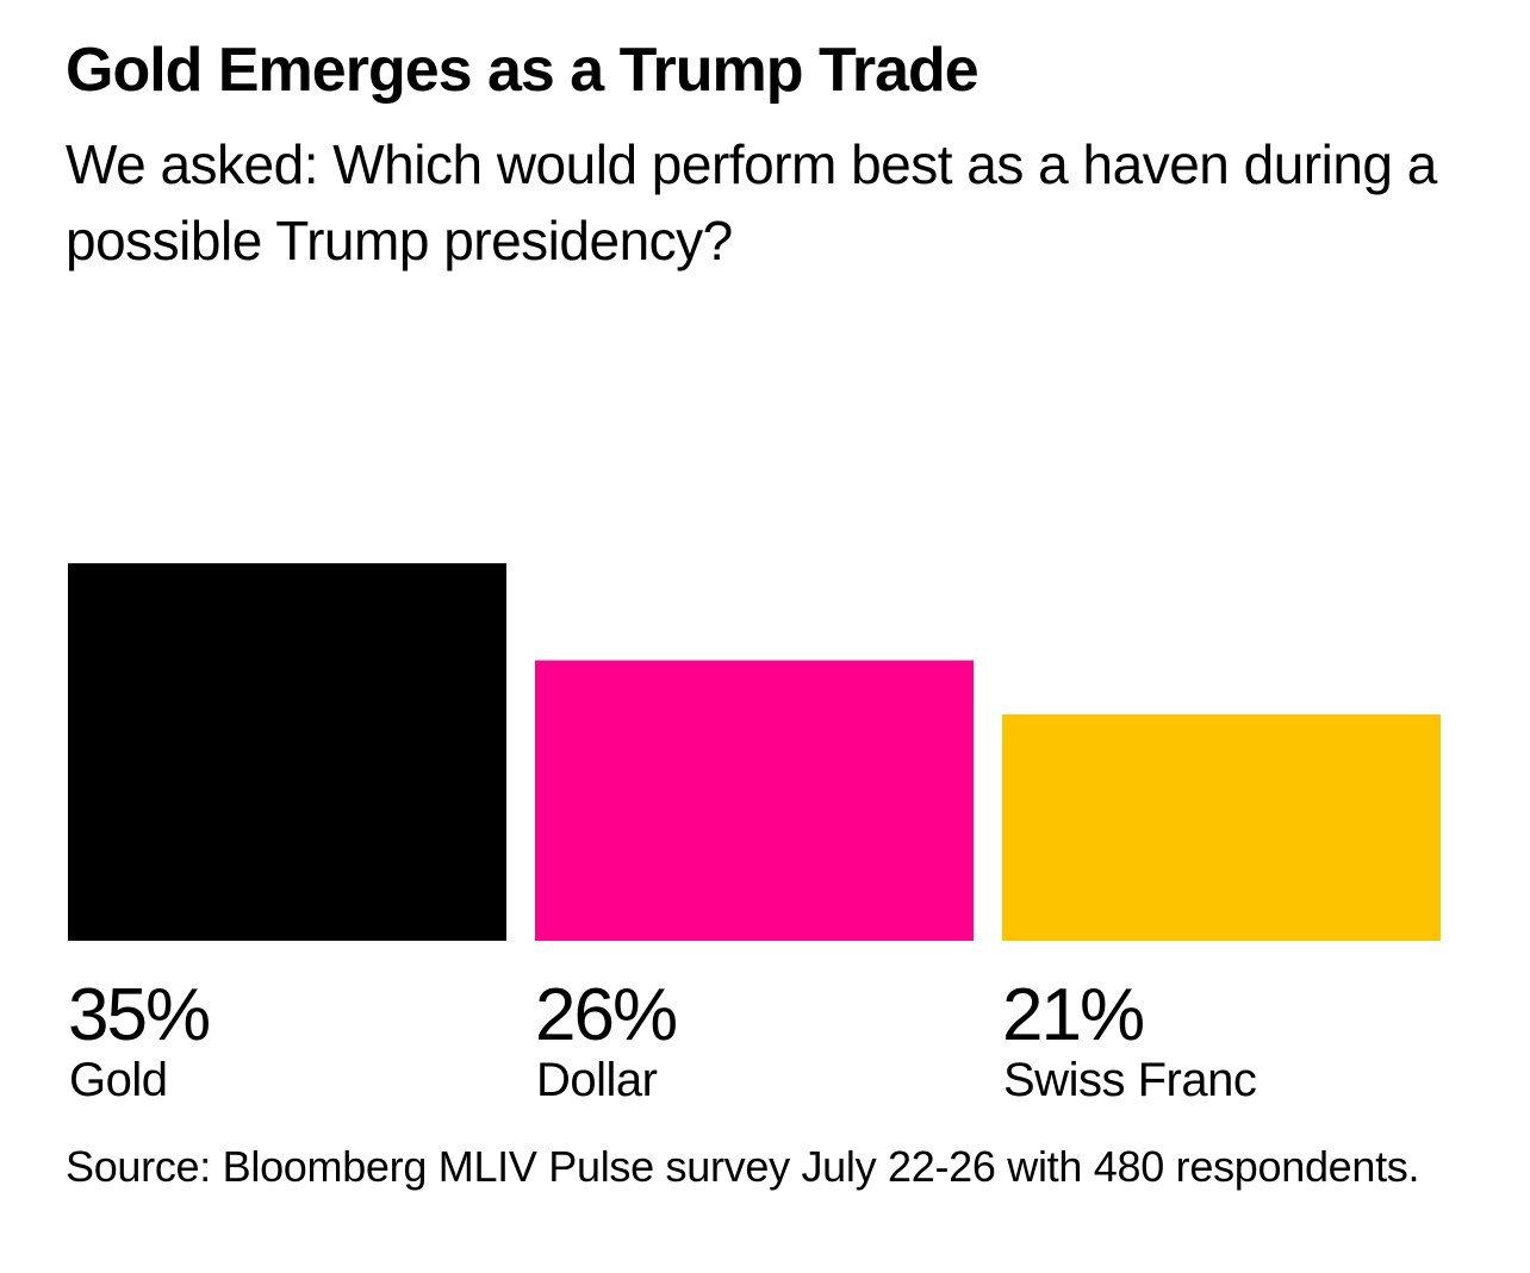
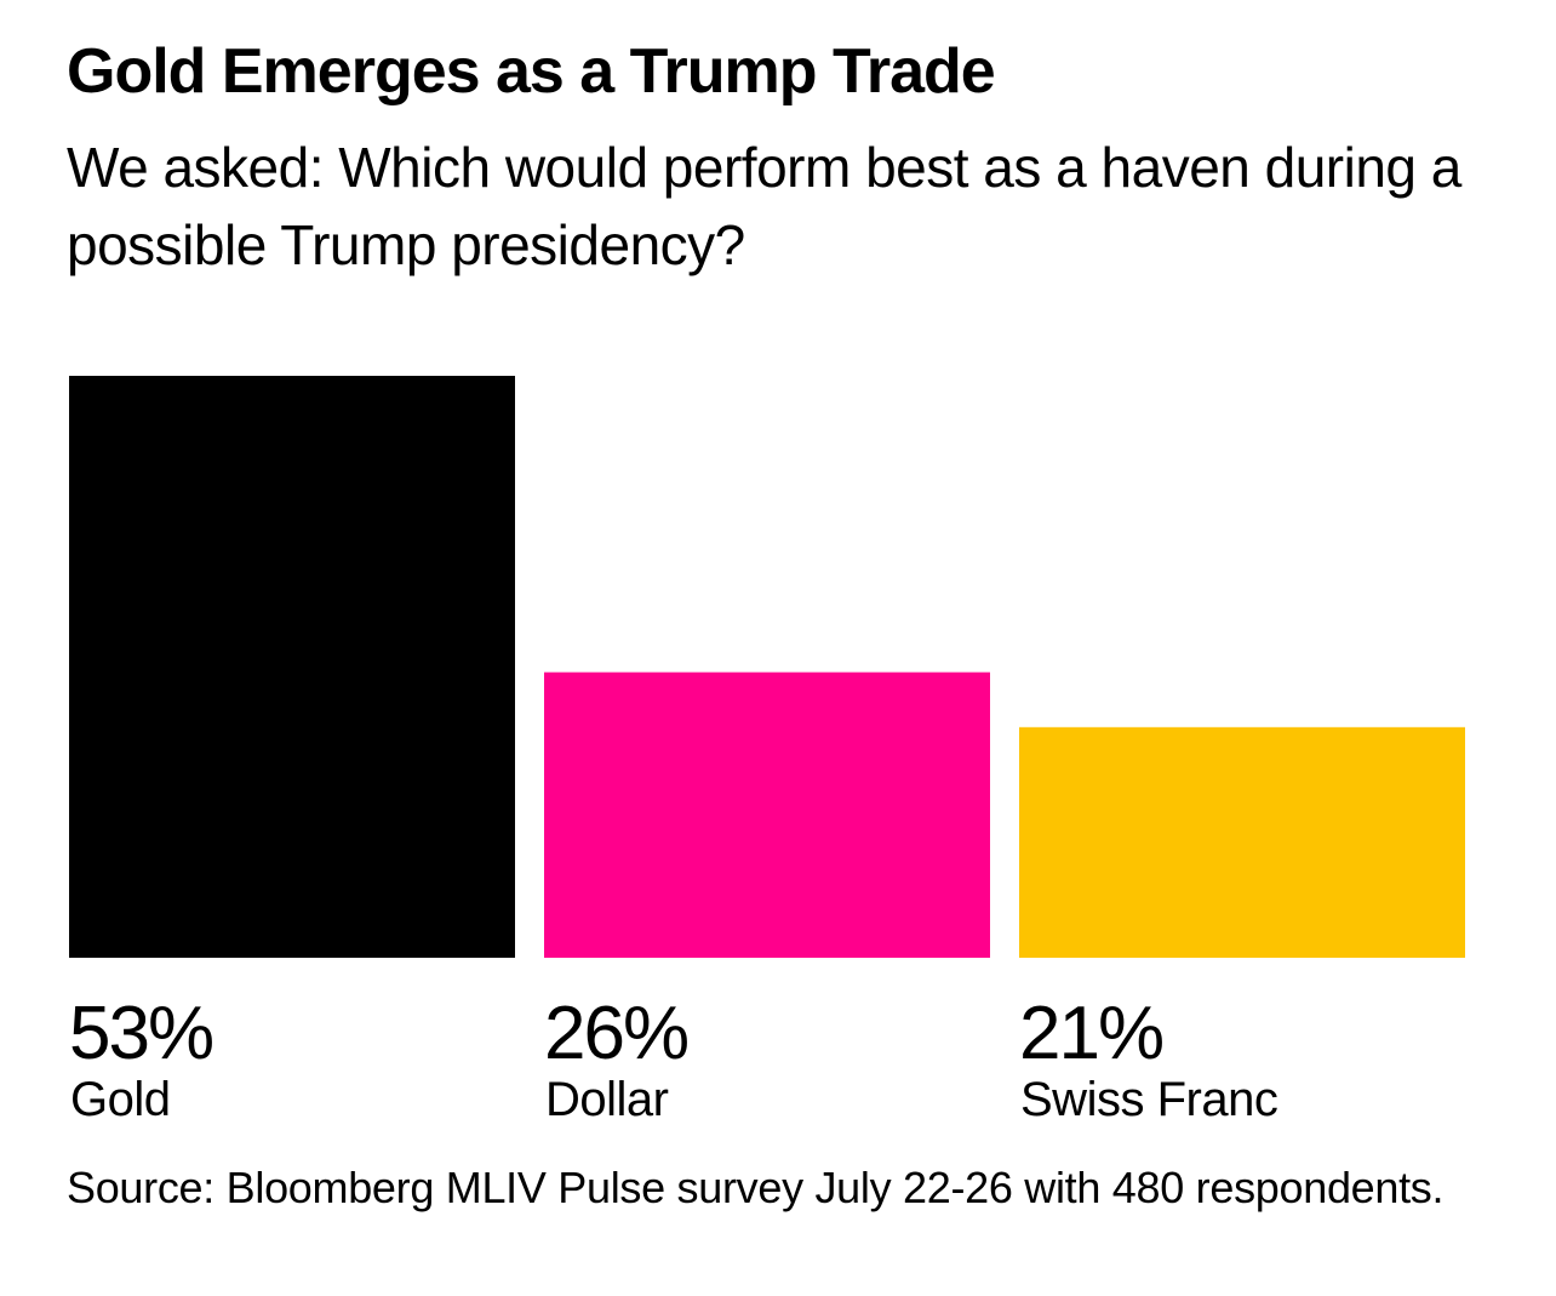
Gold: 35% -> 53%
